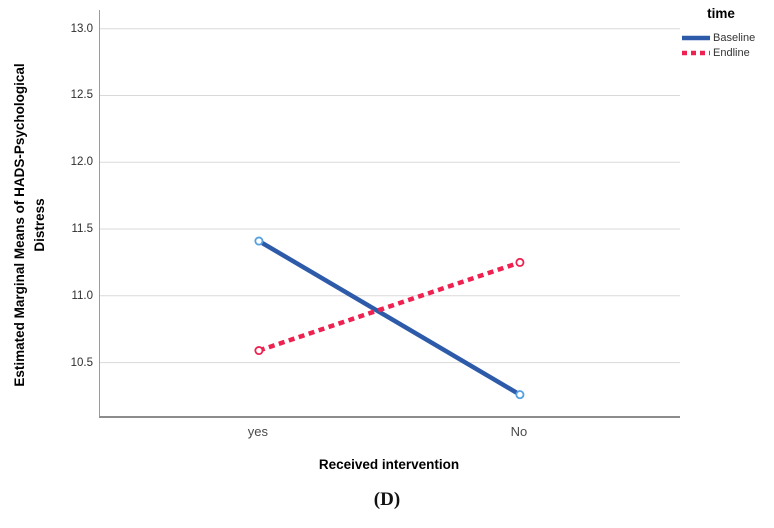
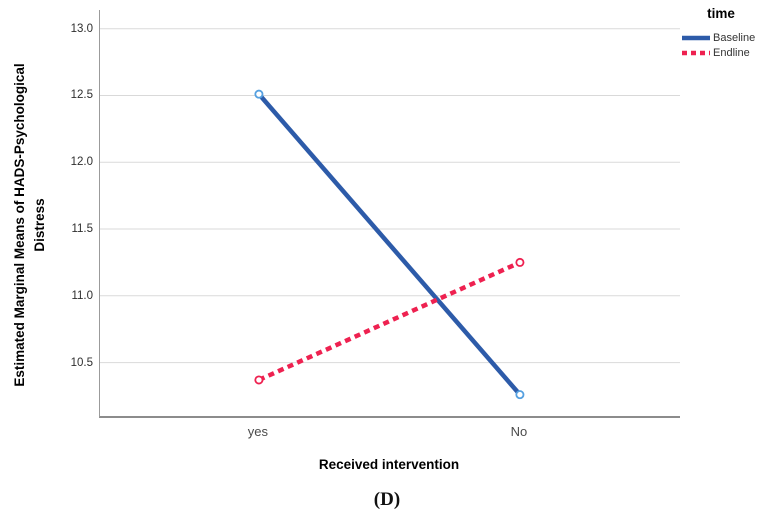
Baseline/yes: 11.41 -> 12.51
Endline/yes: 10.59 -> 10.37
